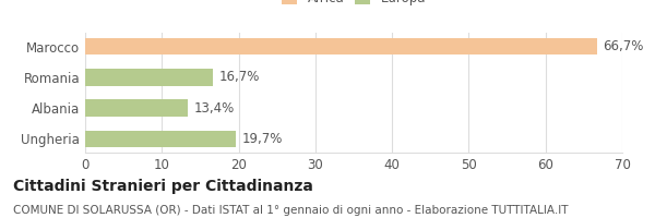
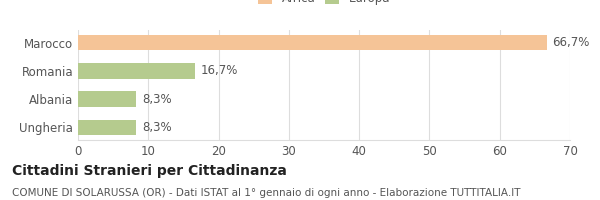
Albania: 13,4% -> 8,3%
Ungheria: 19,7% -> 8,3%
